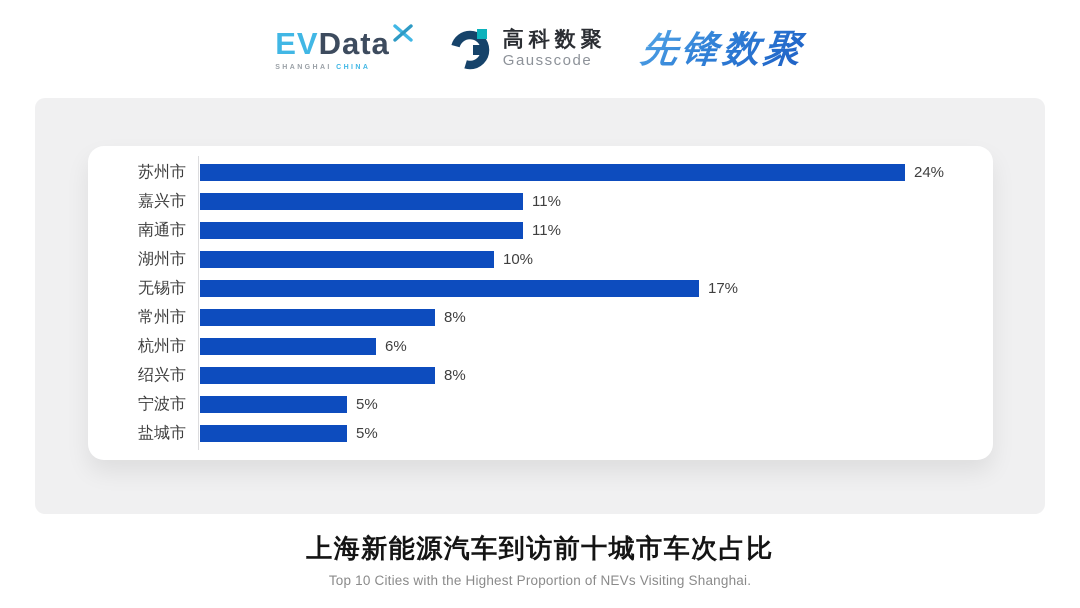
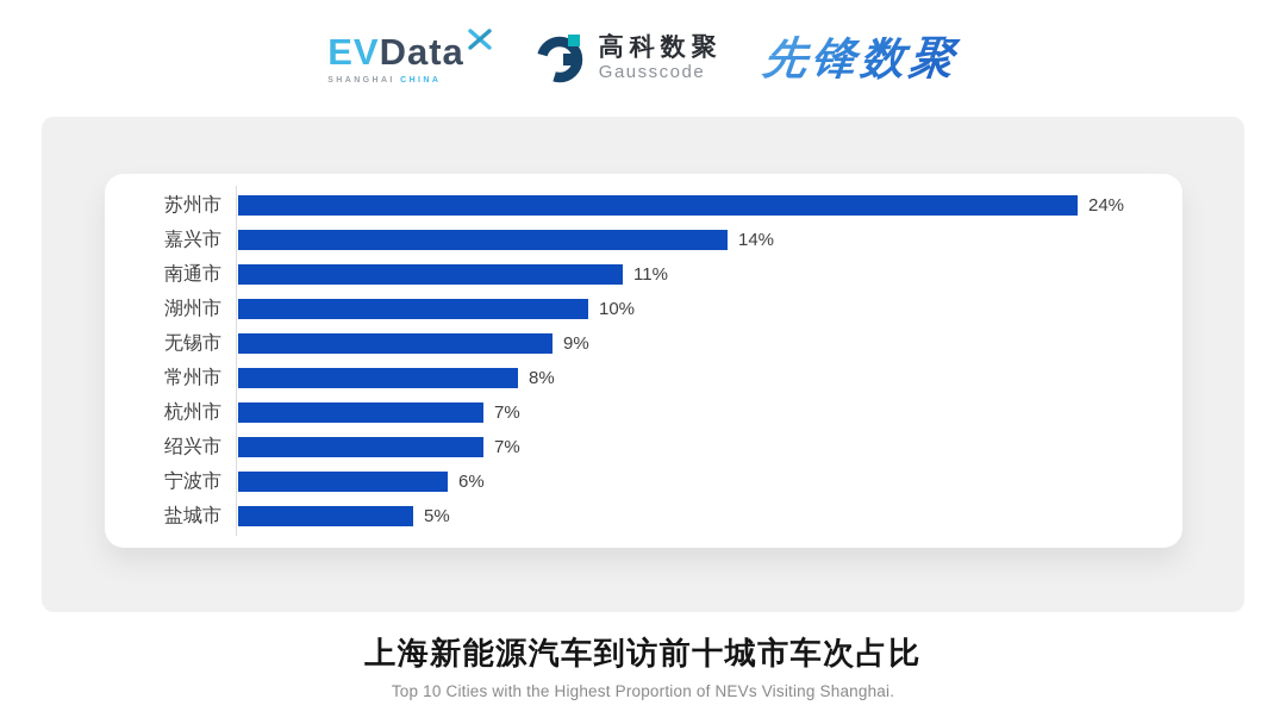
嘉兴市: 11% -> 14%
无锡市: 17% -> 9%
杭州市: 6% -> 7%
绍兴市: 8% -> 7%
宁波市: 5% -> 6%
